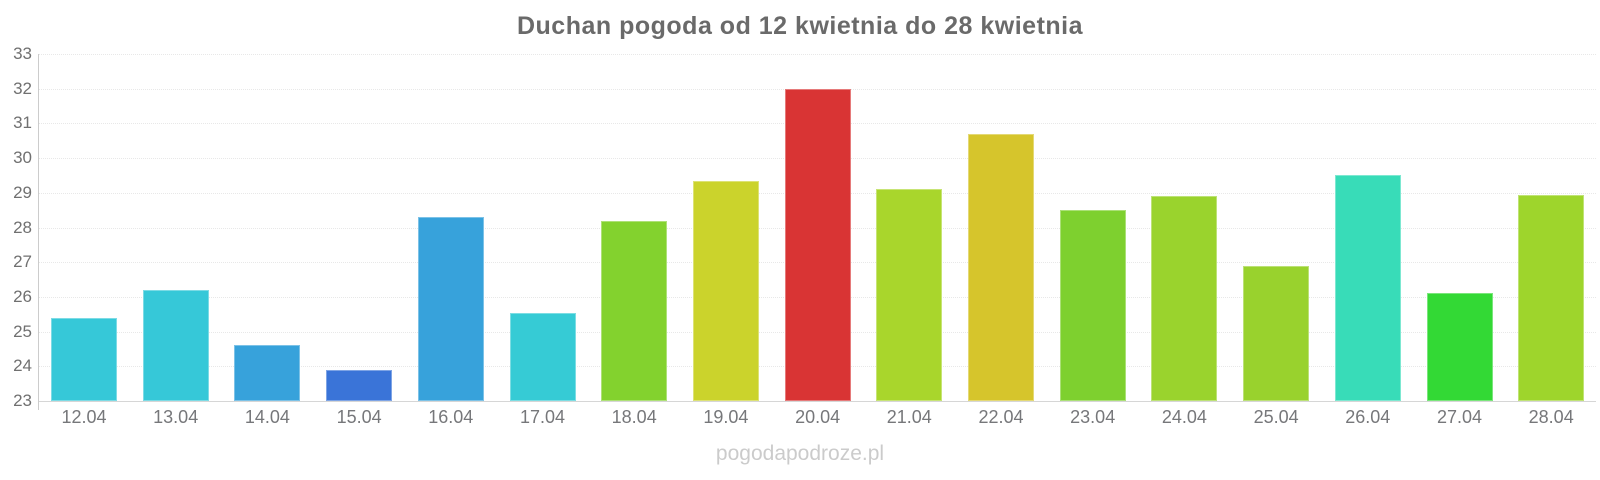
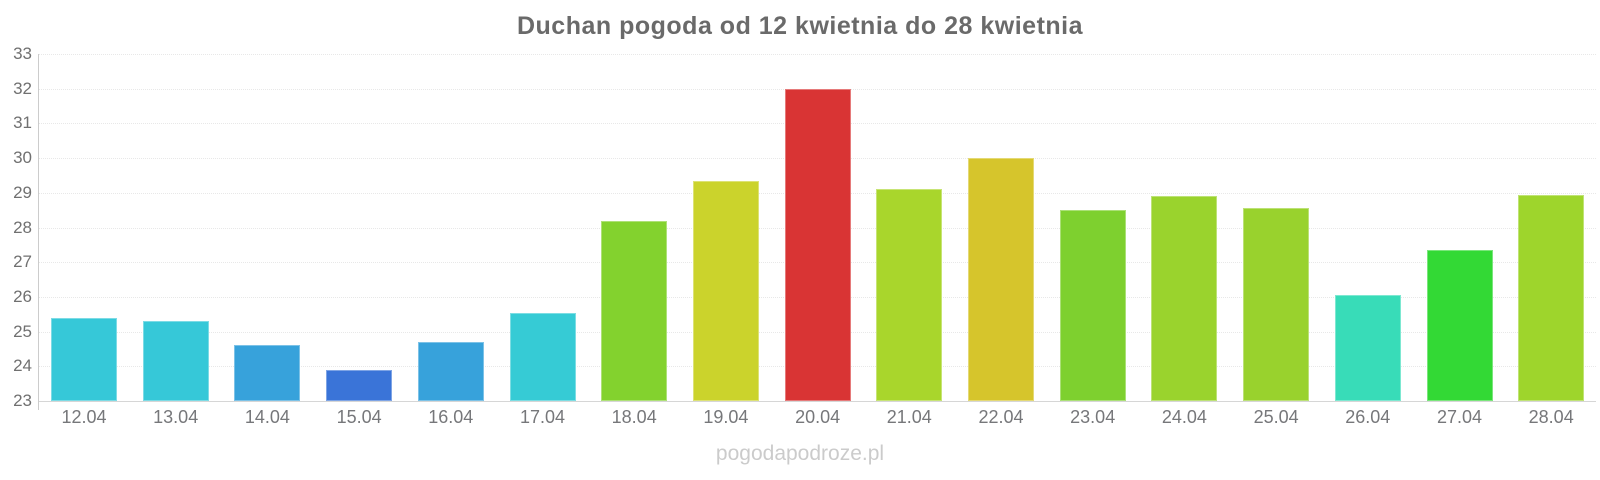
13.04: 26.2 -> 25.3
16.04: 28.3 -> 24.7
22.04: 30.7 -> 30.0
25.04: 26.9 -> 28.6
26.04: 29.5 -> 26.1
27.04: 26.1 -> 27.4
